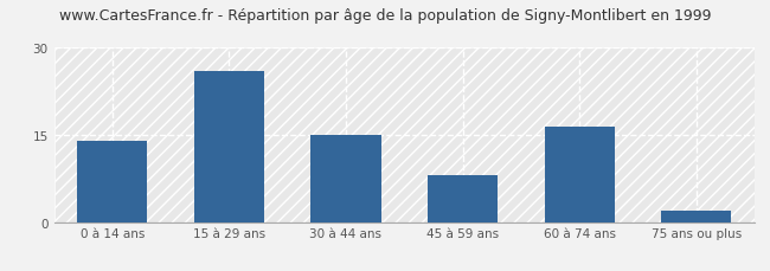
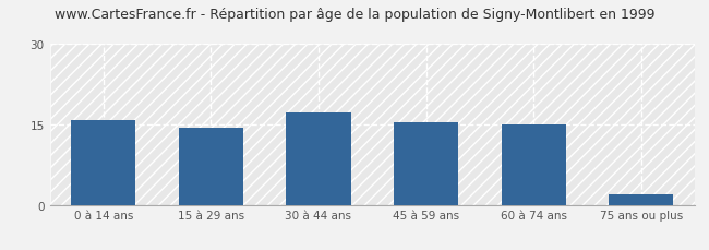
0 à 14 ans: 14.0 -> 15.9
15 à 29 ans: 26.0 -> 14.3
30 à 44 ans: 15.0 -> 17.3
45 à 59 ans: 8.0 -> 15.4
60 à 74 ans: 16.5 -> 15.0
